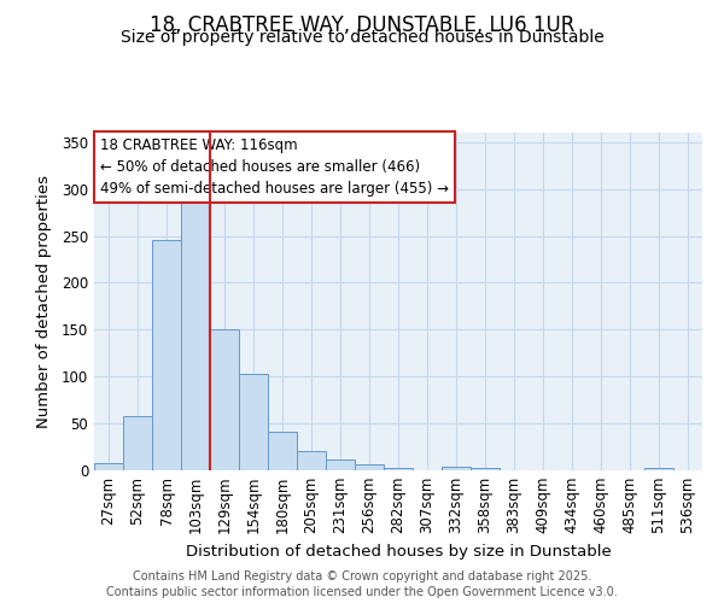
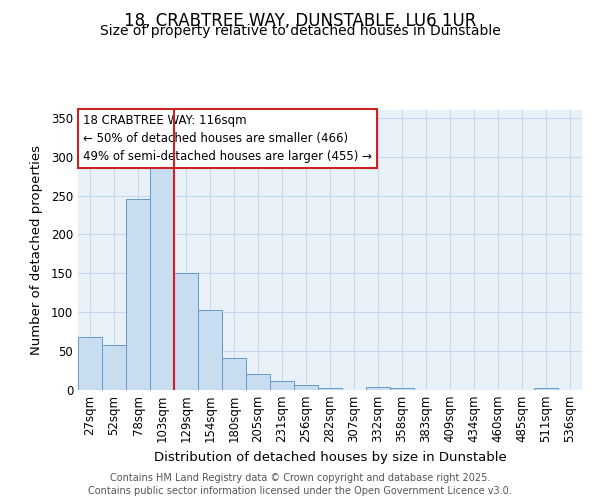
27sqm: 8 -> 68
